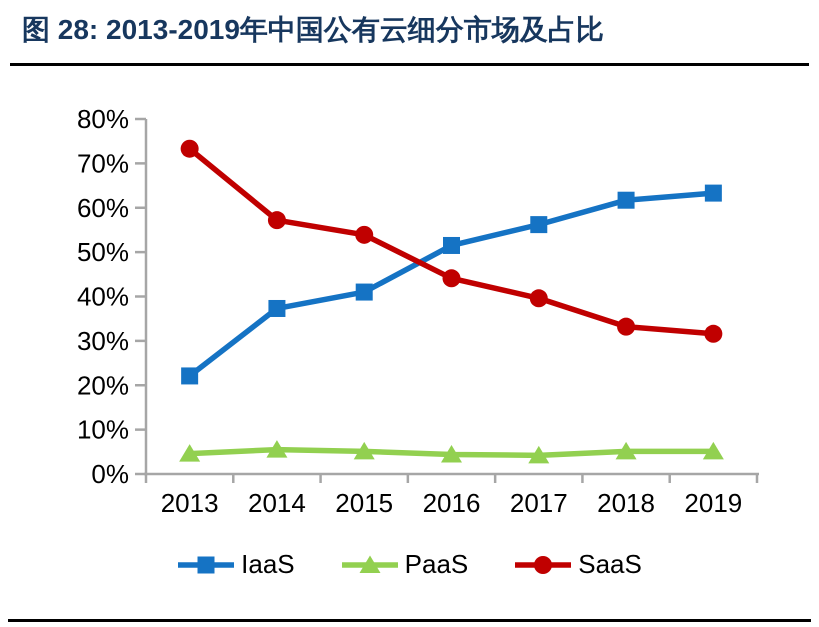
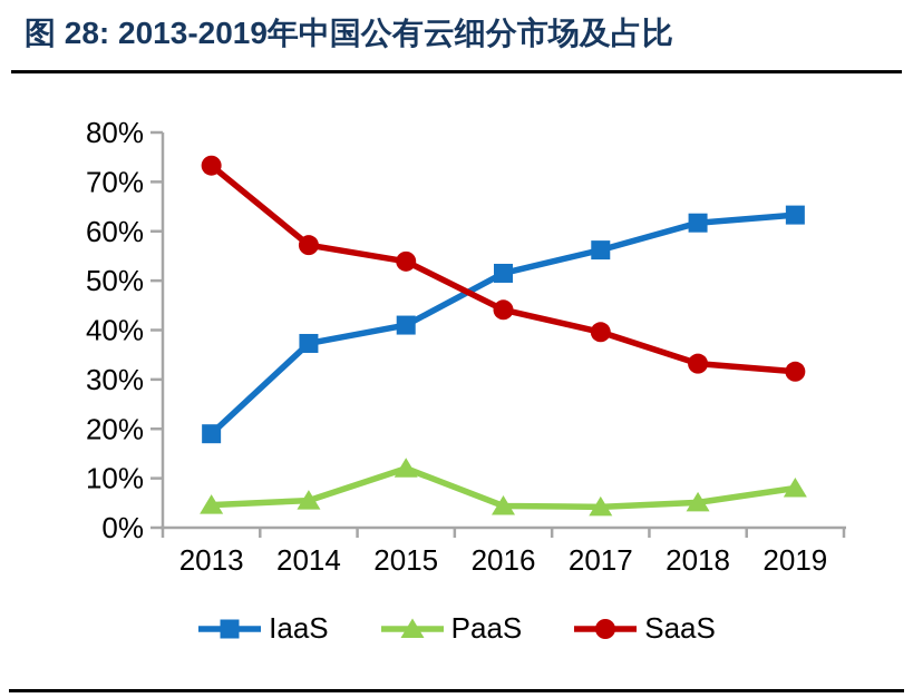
IaaS/2013: 22% -> 19%
PaaS/2015: 5% -> 12%
PaaS/2019: 5% -> 8%
